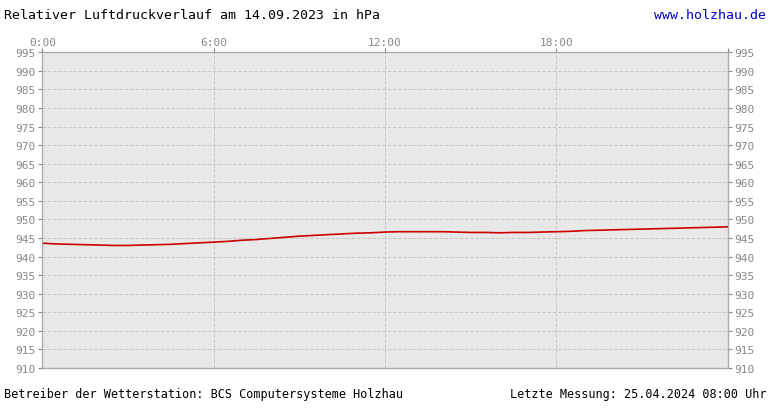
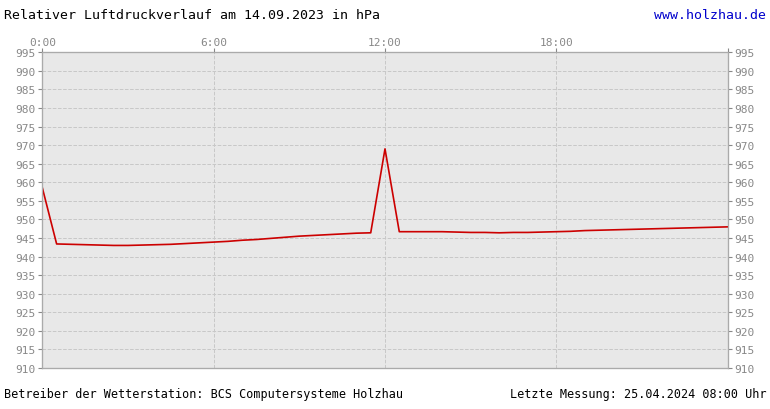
0:00: 943.6 -> 958.5
12:00: 946.6 -> 969.0
